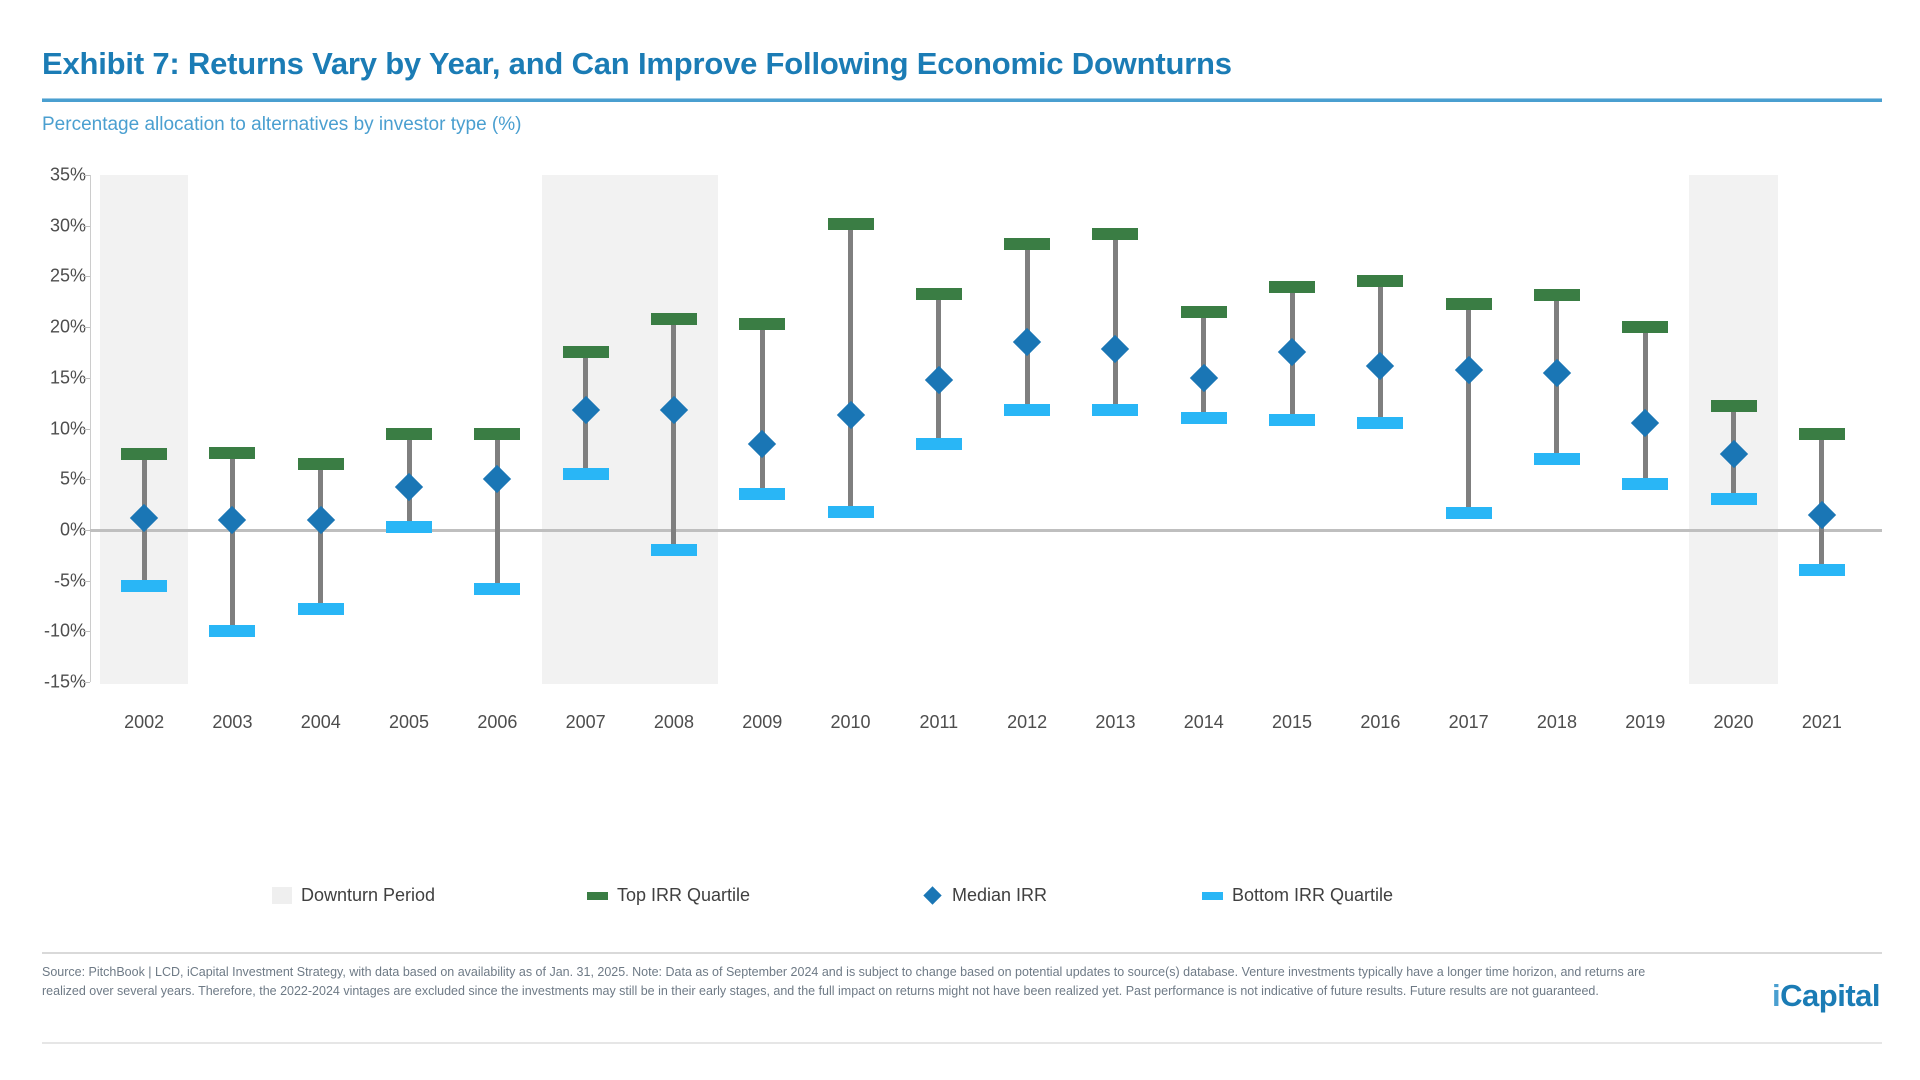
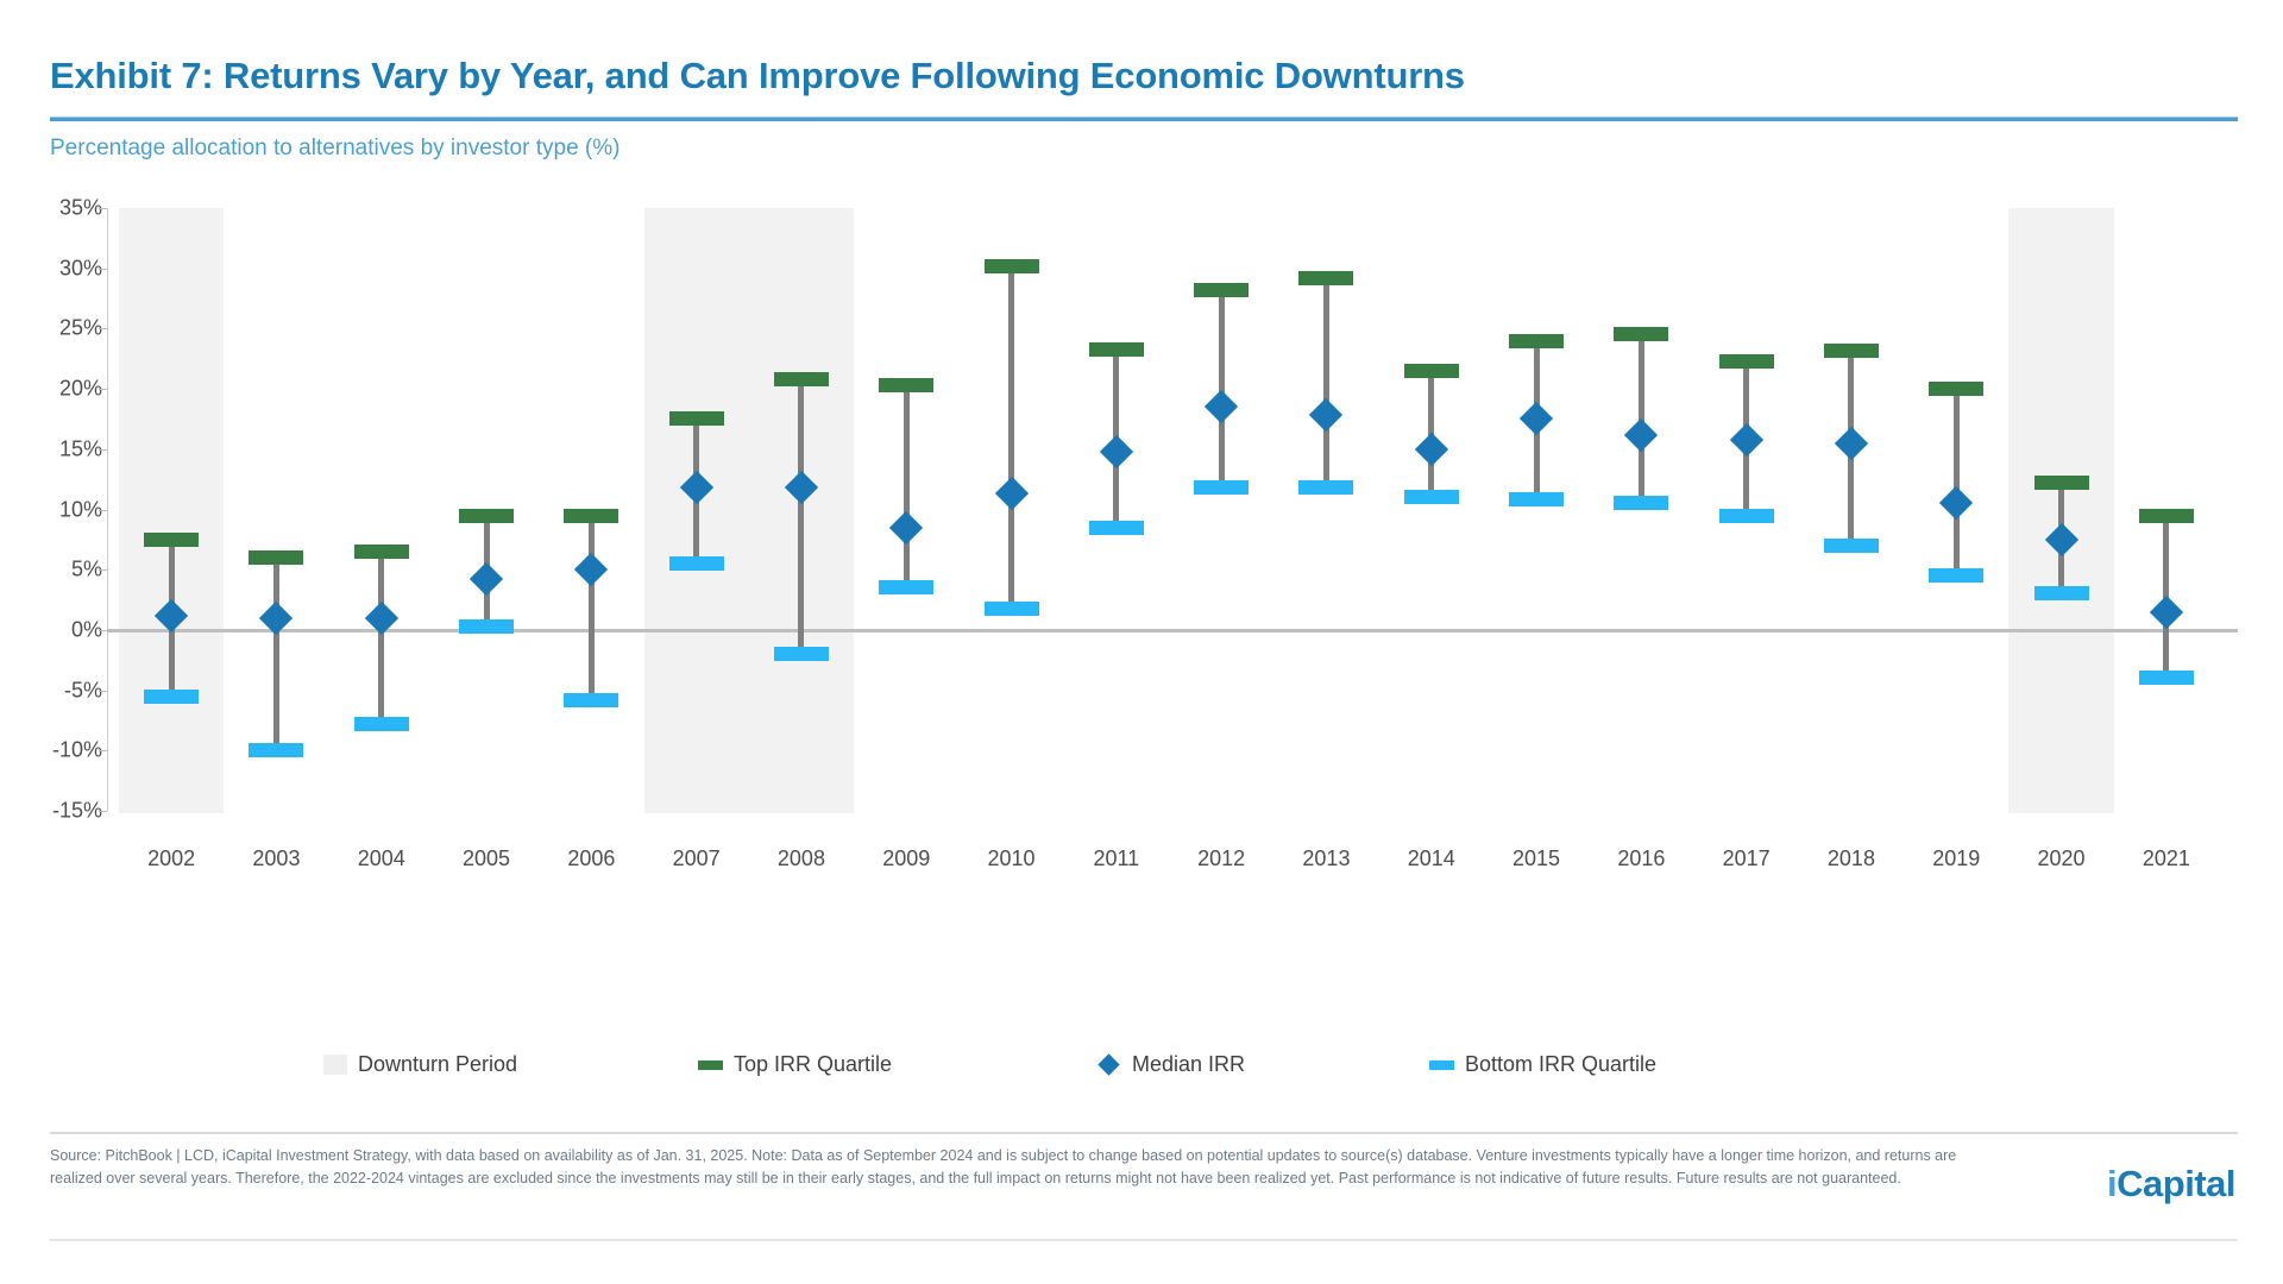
Top IRR Quartile/2003: 7.6% -> 6.0%
Bottom IRR Quartile/2017: 1.7% -> 9.5%
